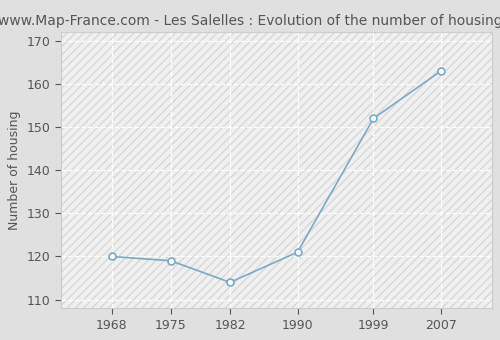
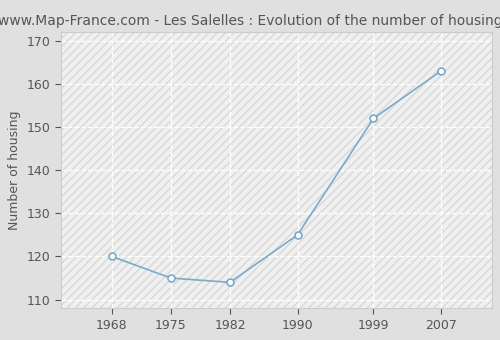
1975: 119 -> 115
1990: 121 -> 125
